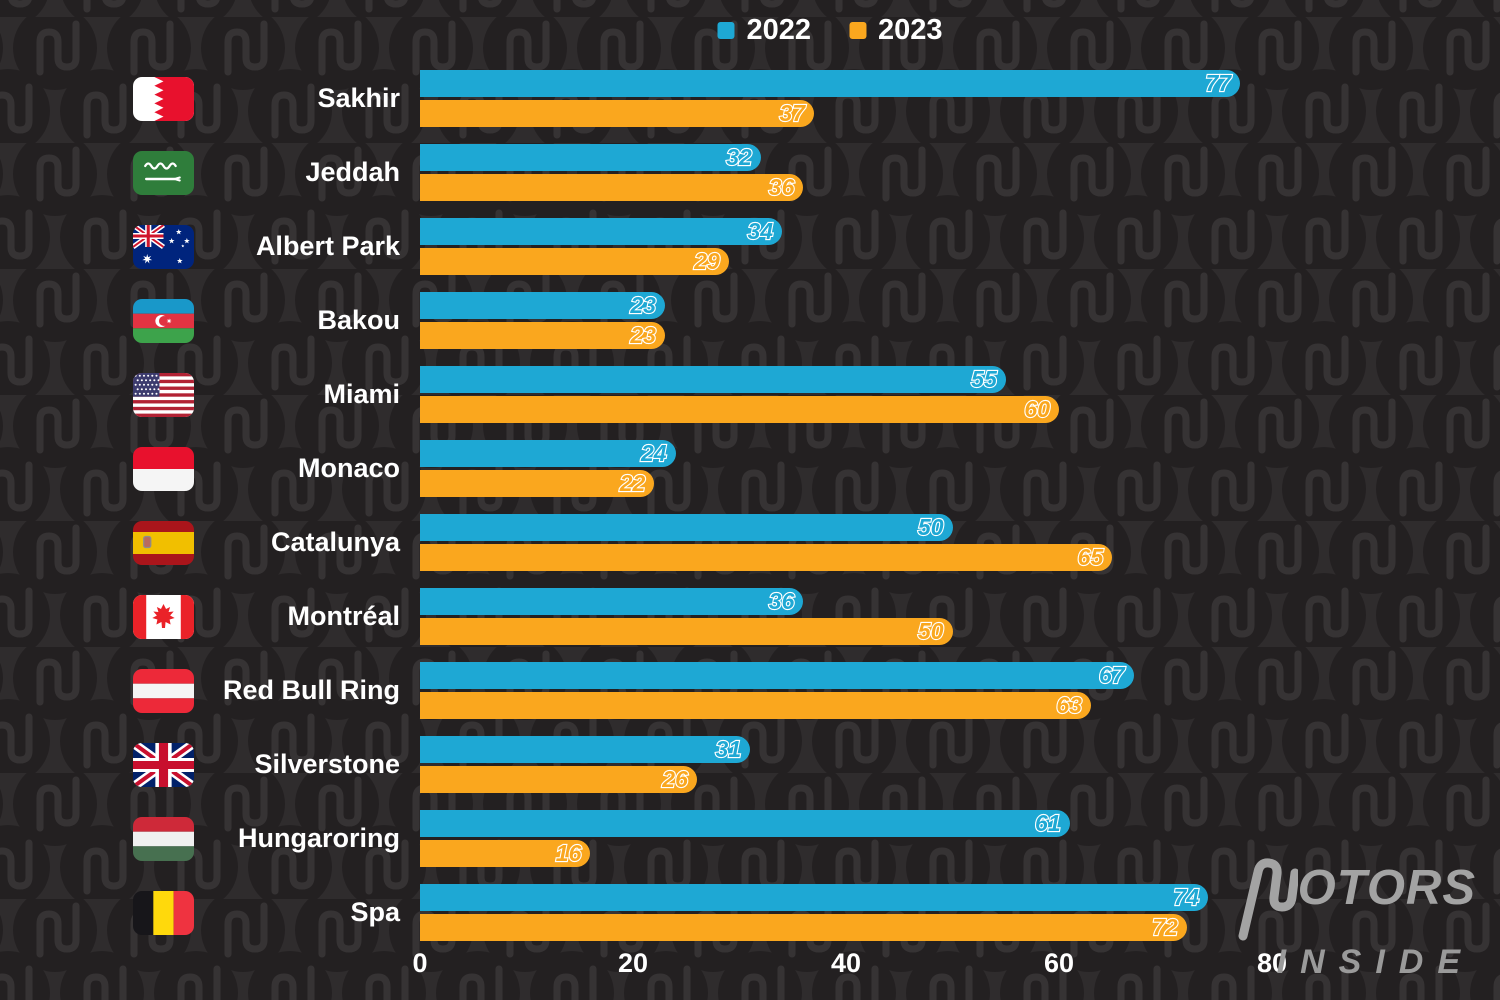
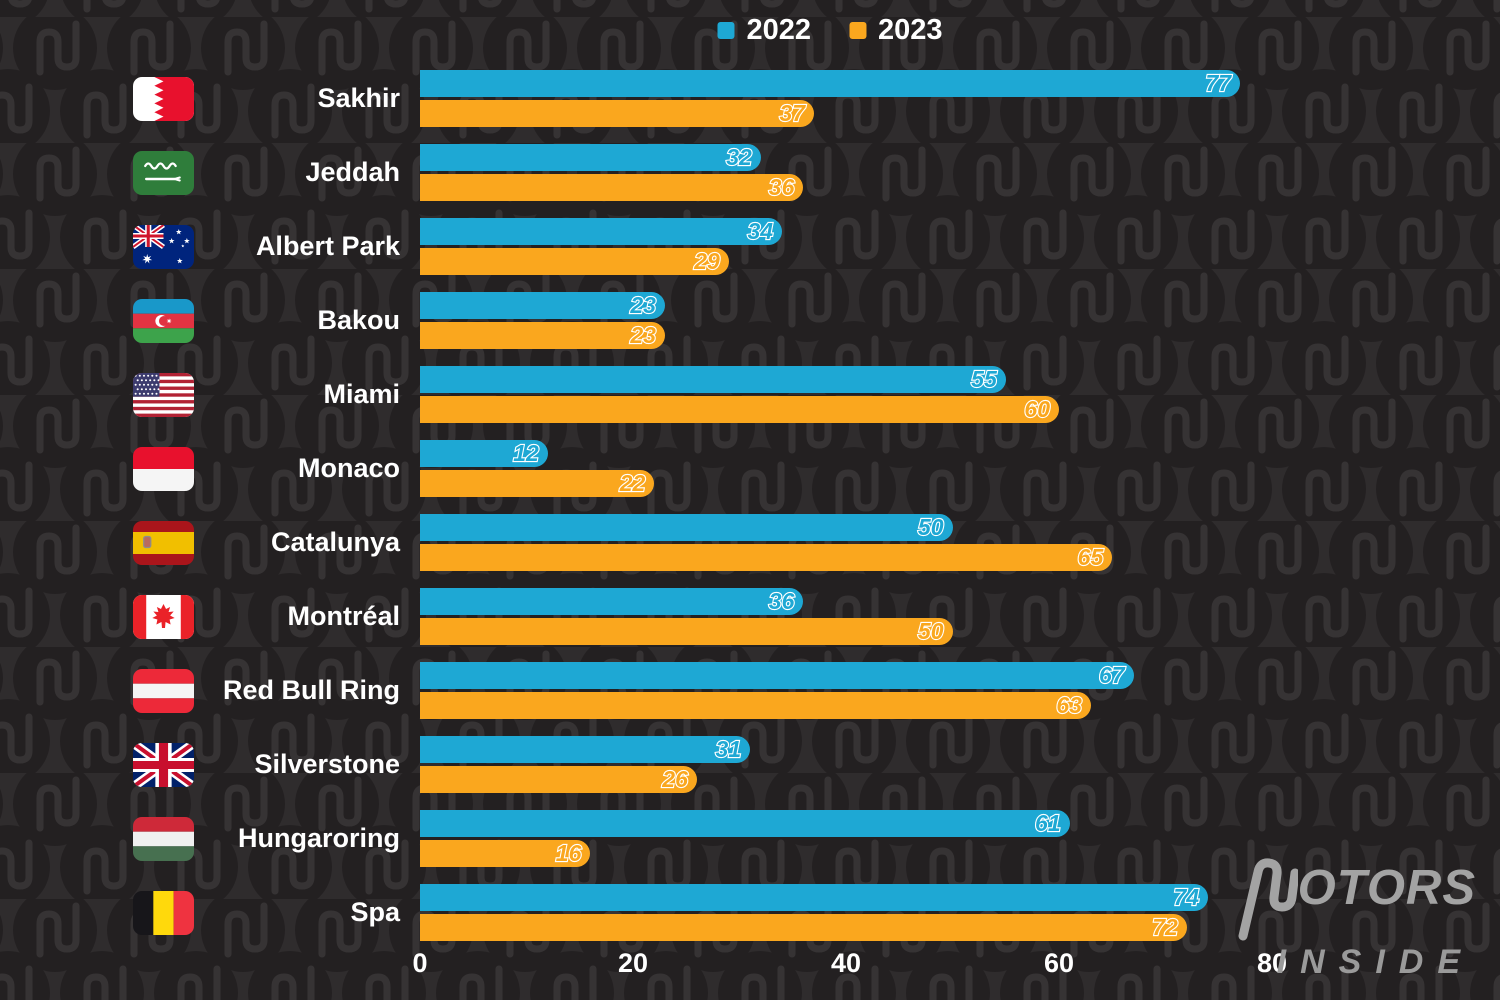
2022/Monaco: 24 -> 12
